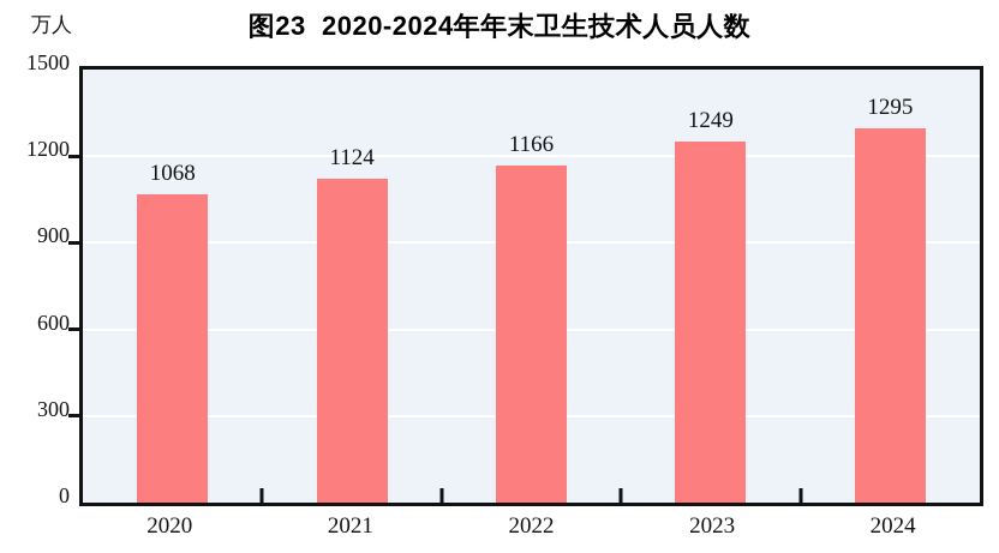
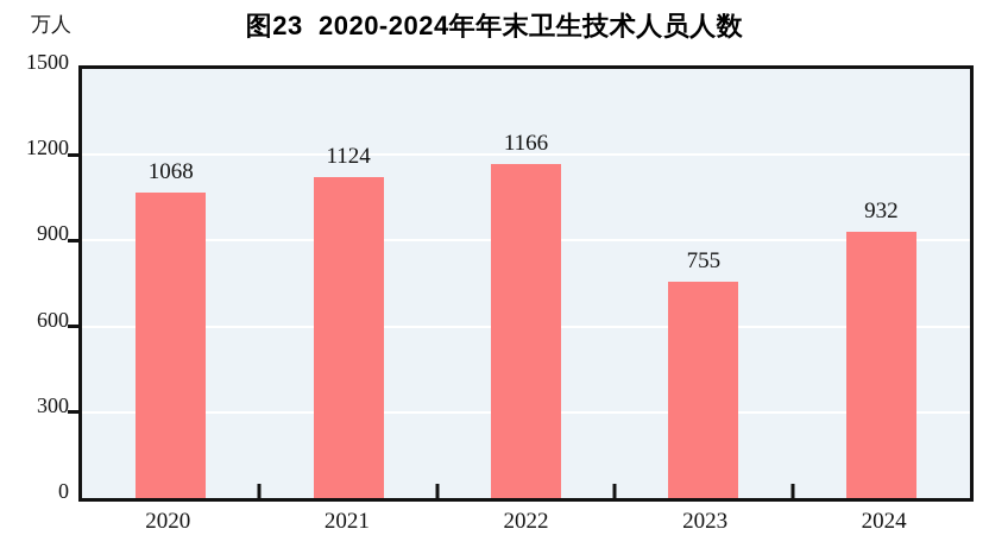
2023: 1249 -> 755
2024: 1295 -> 932
